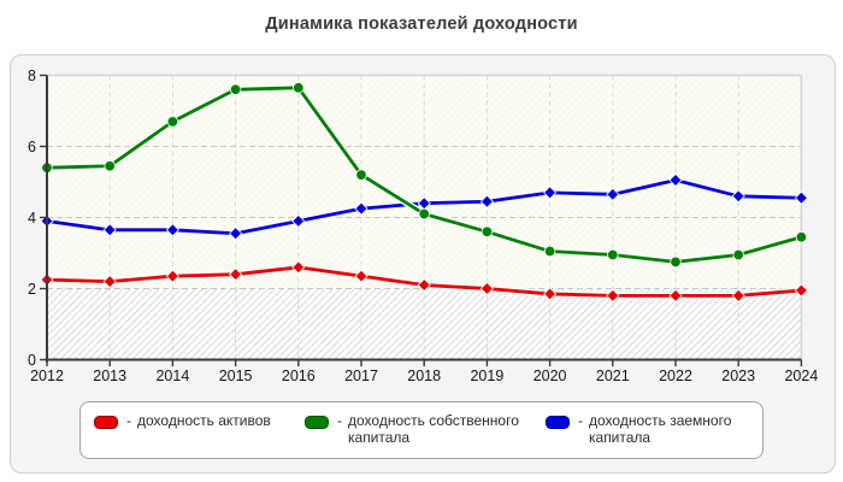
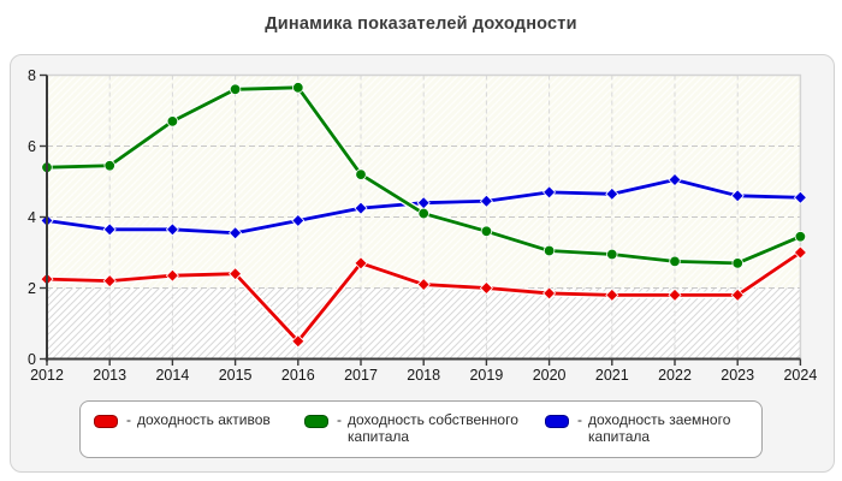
доходность активов/2016: 2.6 -> 0.5
доходность активов/2017: 2.4 -> 2.7
доходность собственного капитала/2023: 3.0 -> 2.7
доходность активов/2024: 1.9 -> 3.0
